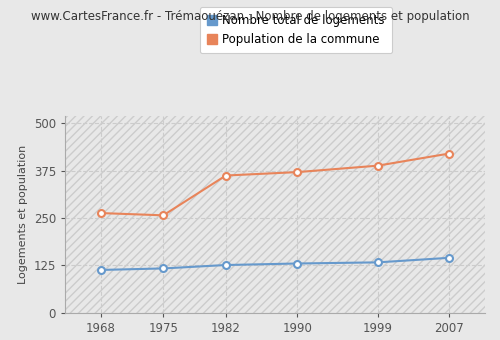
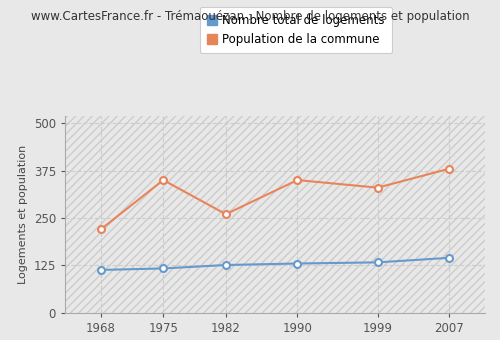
Population de la commune/1968: 263 -> 220
Population de la commune/1975: 257 -> 350
Population de la commune/1982: 362 -> 260
Population de la commune/1990: 371 -> 350
Population de la commune/1999: 388 -> 330
Population de la commune/2007: 420 -> 380
